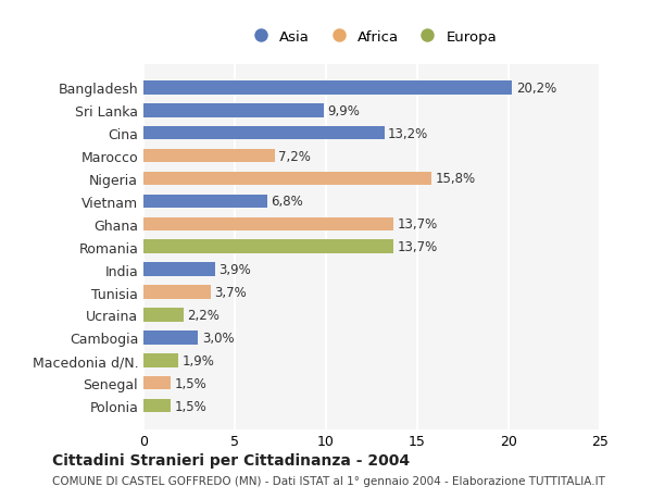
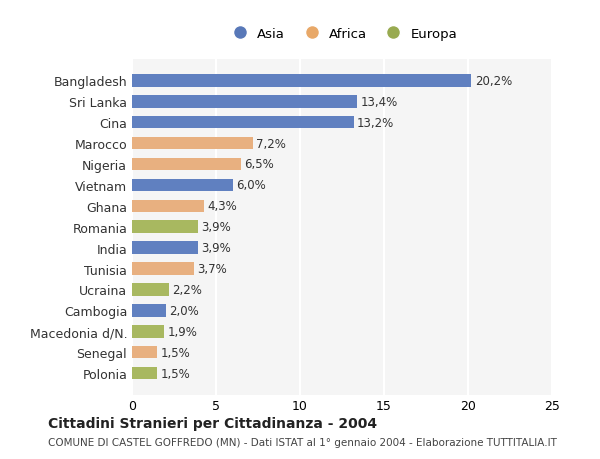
Sri Lanka: 9,9% -> 13,4%
Nigeria: 15,8% -> 6,5%
Vietnam: 6,8% -> 6,0%
Ghana: 13,7% -> 4,3%
Romania: 13,7% -> 3,9%
Cambogia: 3,0% -> 2,0%
